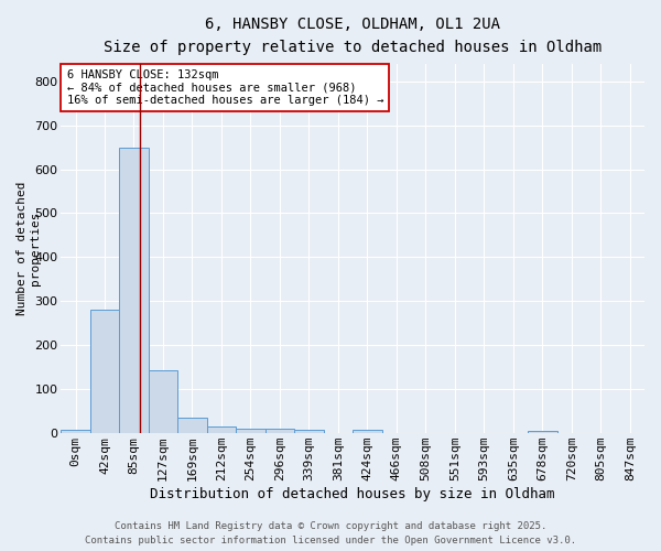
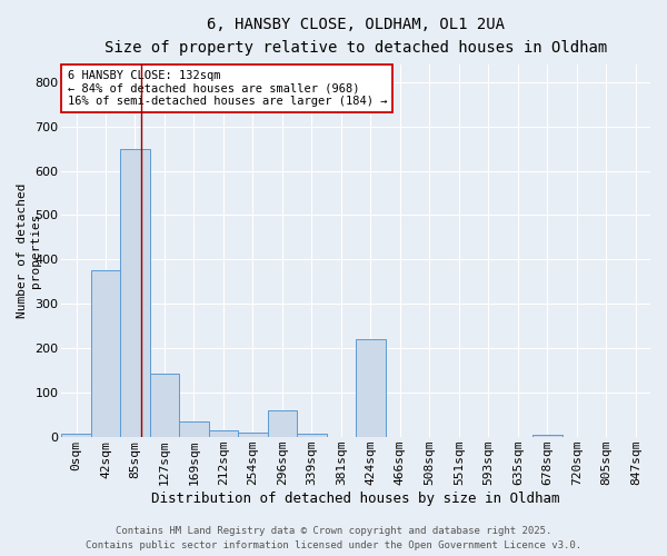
42sqm: 280 -> 375
296sqm: 10 -> 60
424sqm: 8 -> 220
